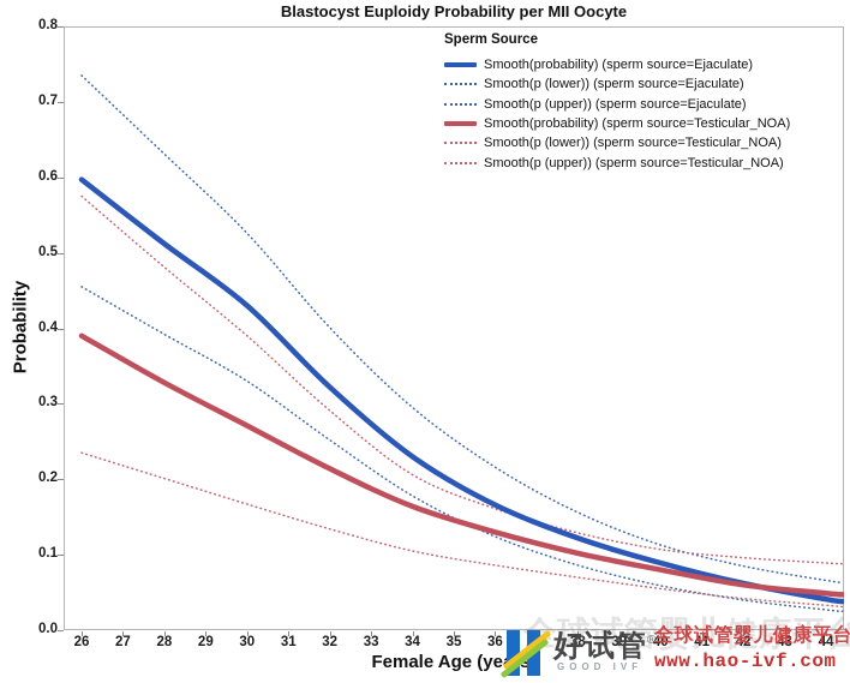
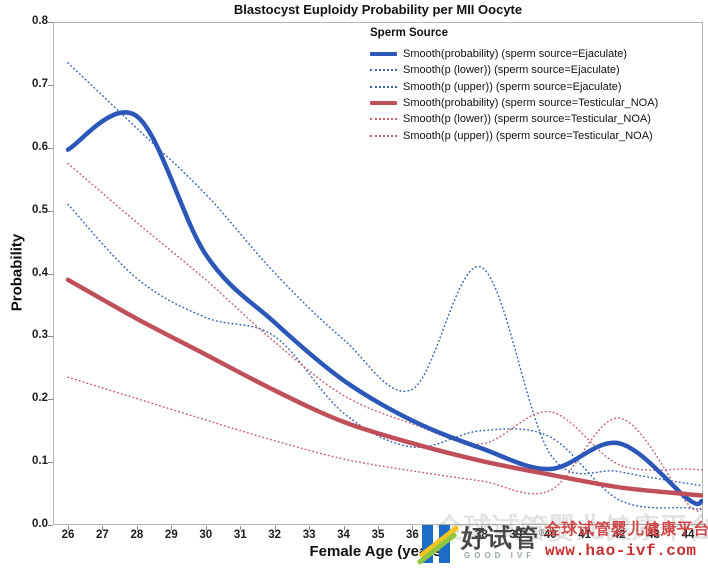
Smooth(p (lower)) (sperm source=Ejaculate)/26: 0.46 -> 0.51
Smooth(probability) (sperm source=Ejaculate)/28: 0.51 -> 0.65
Smooth(p (lower)) (sperm source=Ejaculate)/32: 0.25 -> 0.30
Smooth(p (lower)) (sperm source=Ejaculate)/38: 0.09 -> 0.15
Smooth(p (upper)) (sperm source=Ejaculate)/38: 0.16 -> 0.41
Smooth(p (lower)) (sperm source=Ejaculate)/40: 0.06 -> 0.14
Smooth(p (upper)) (sperm source=Testicular_NOA)/40: 0.11 -> 0.18
Smooth(probability) (sperm source=Ejaculate)/42: 0.06 -> 0.13
Smooth(p (lower)) (sperm source=Testicular_NOA)/42: 0.04 -> 0.17
